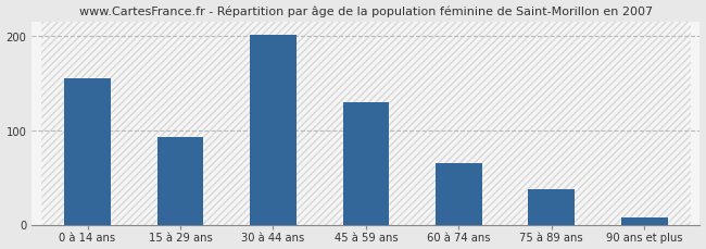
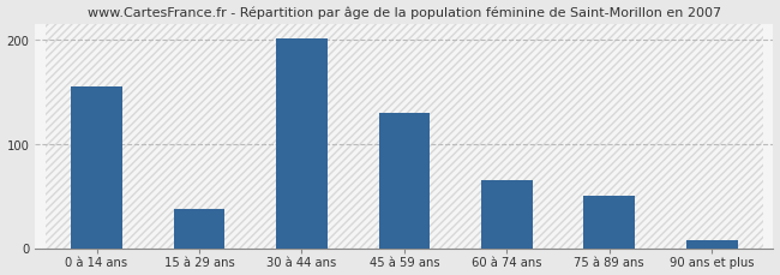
15 à 29 ans: 93 -> 38
75 à 89 ans: 37 -> 50
